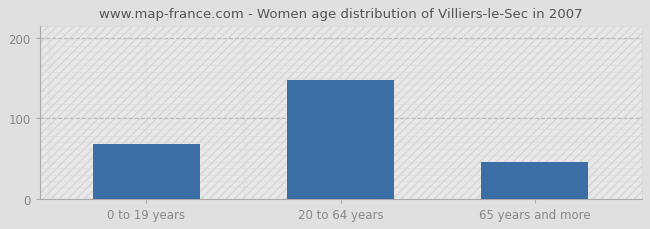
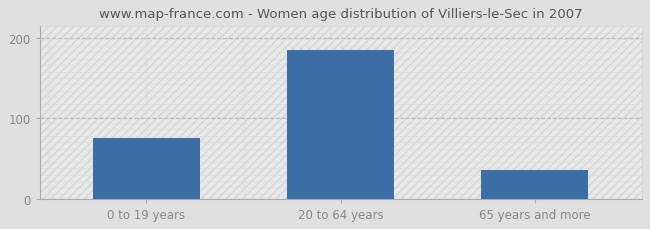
0 to 19 years: 68 -> 75
20 to 64 years: 148 -> 185
65 years and more: 46 -> 35
